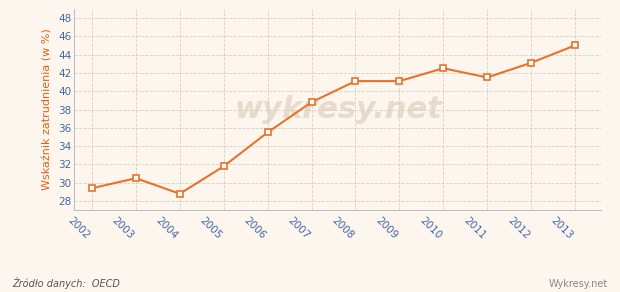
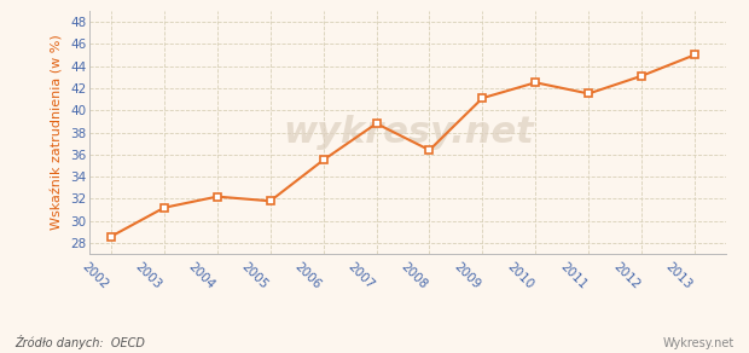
2002: 29.4 -> 28.6
2003: 30.5 -> 31.2
2004: 28.8 -> 32.2
2008: 41.1 -> 36.4
